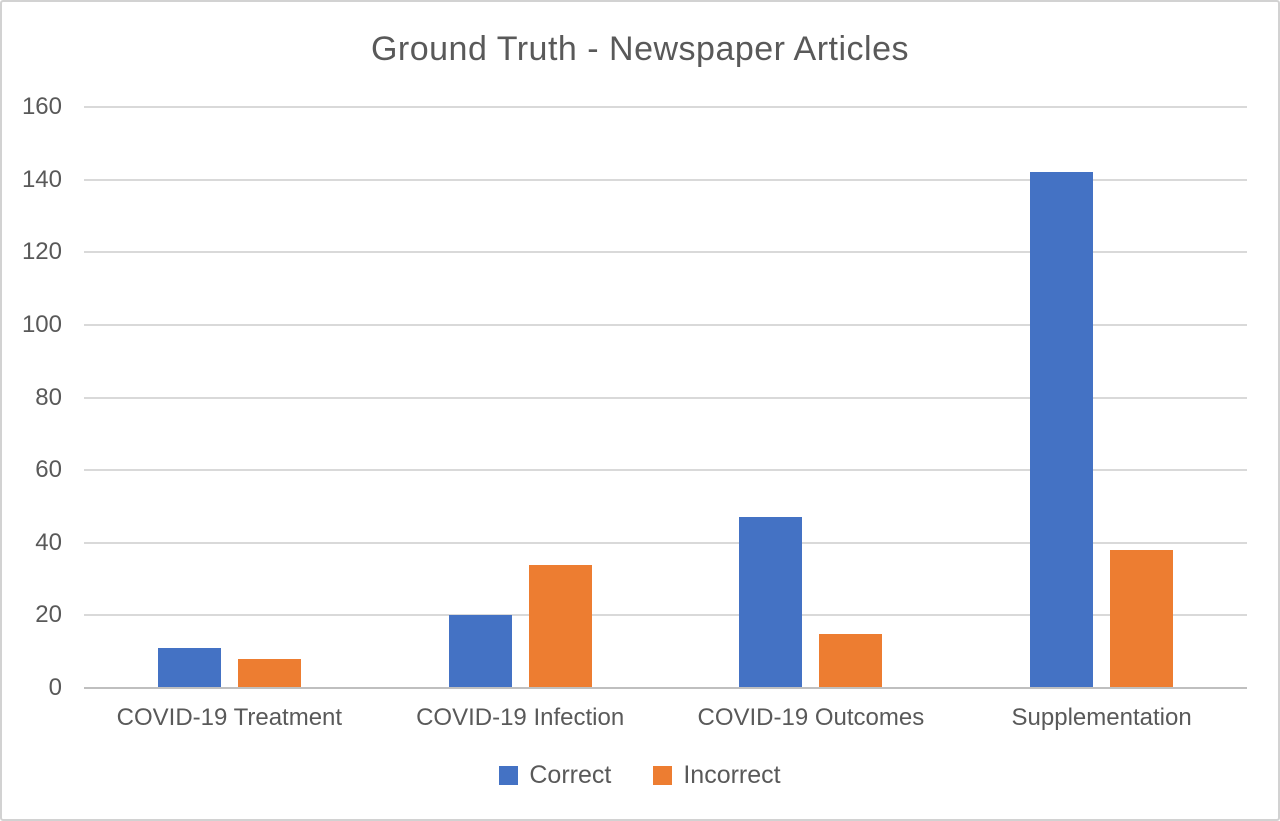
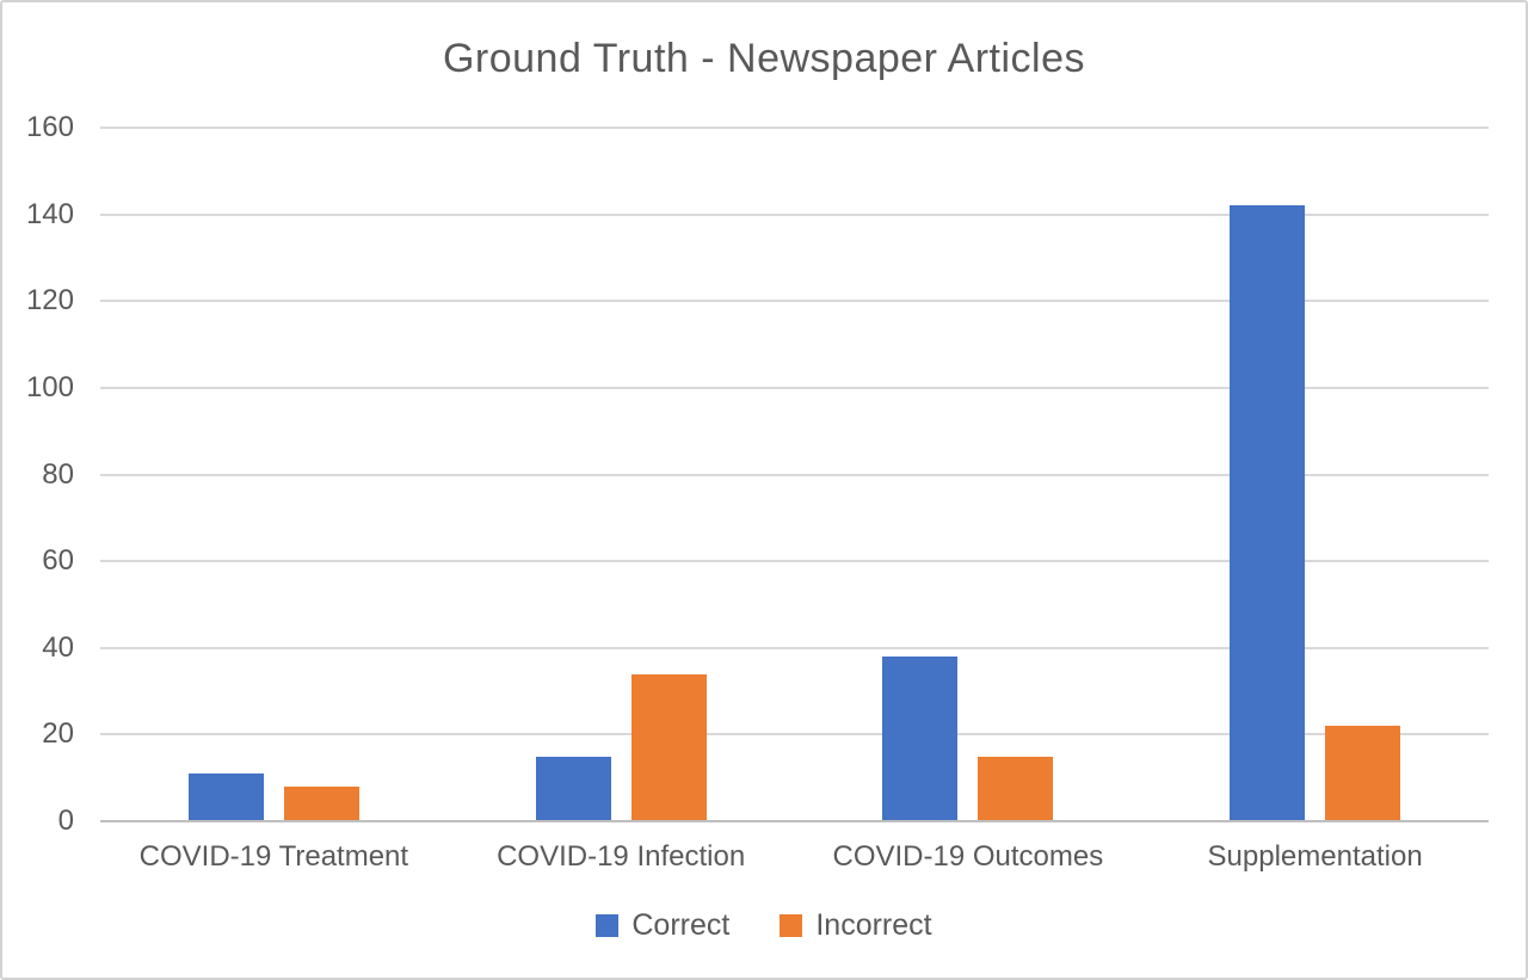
Correct/COVID-19 Infection: 20 -> 15
Correct/COVID-19 Outcomes: 47 -> 38
Incorrect/Supplementation: 38 -> 22
